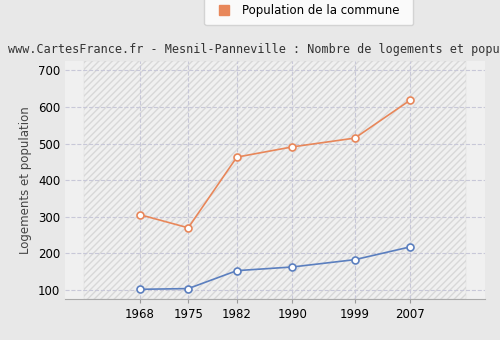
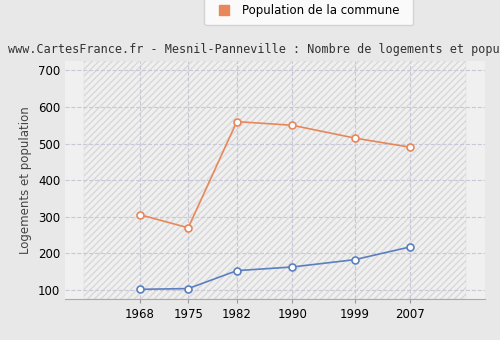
Population de la commune/1982: 463 -> 560
Population de la commune/1990: 491 -> 550
Population de la commune/2007: 619 -> 490
